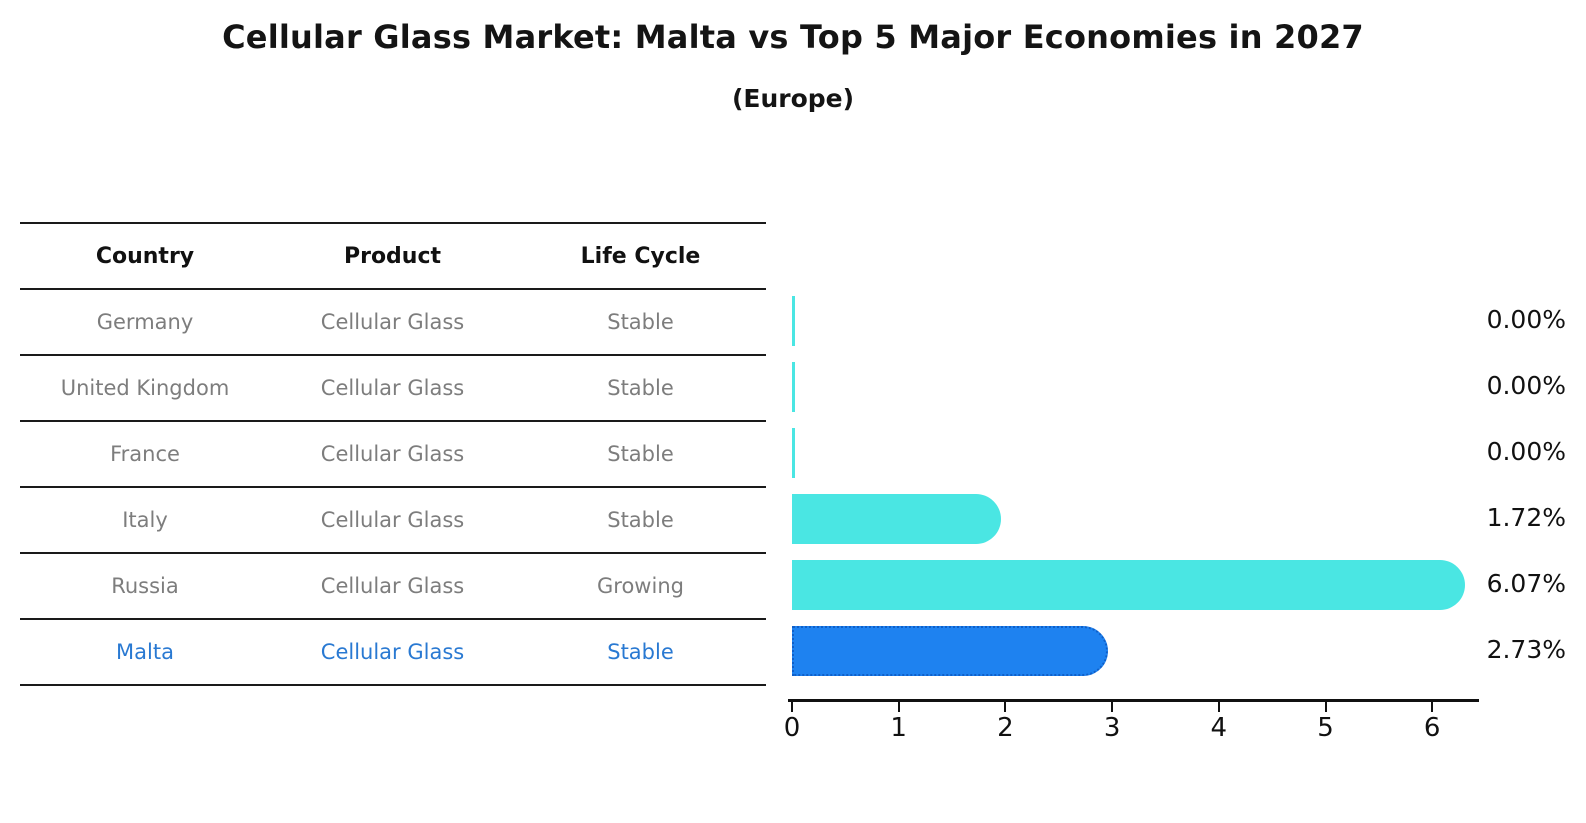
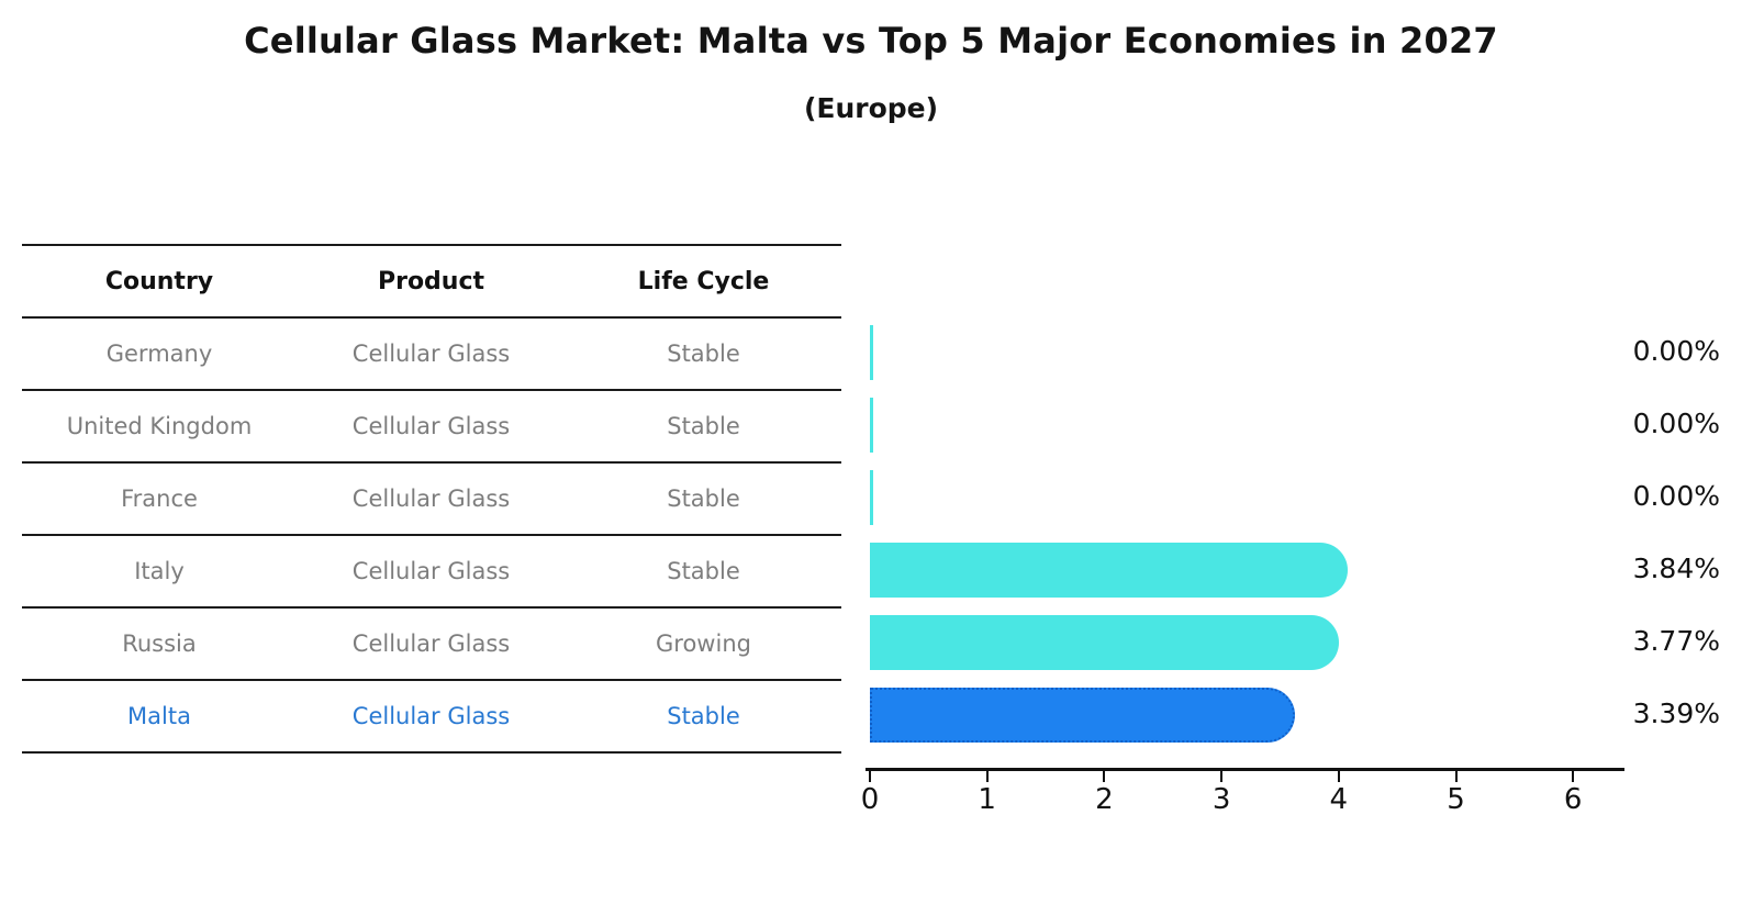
Italy: 1.72% -> 3.84%
Russia: 6.07% -> 3.77%
Malta: 2.73% -> 3.39%
